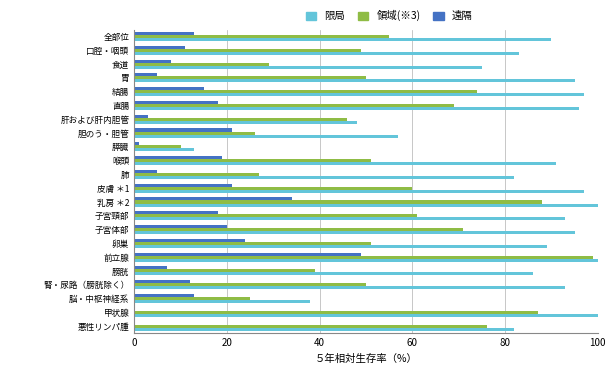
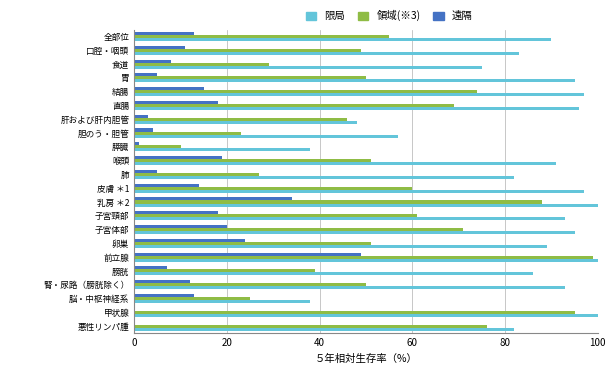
遠隔/胆のう・胆管: 21 -> 4
領域(※3)/胆のう・胆管: 26 -> 23
限局/膵臓: 13 -> 38
遠隔/皮膚 ＊1: 21 -> 14
領域(※3)/甲状腺: 87 -> 95
